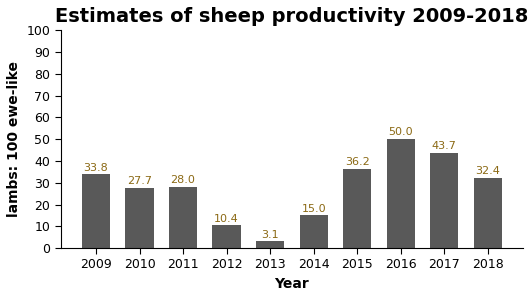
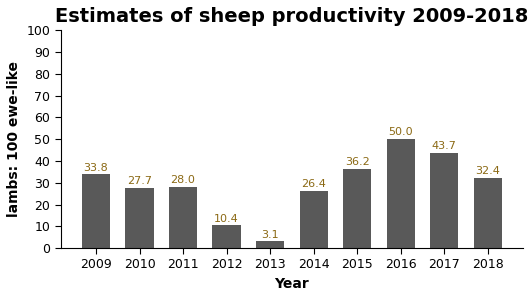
2014: 15.0 -> 26.4
